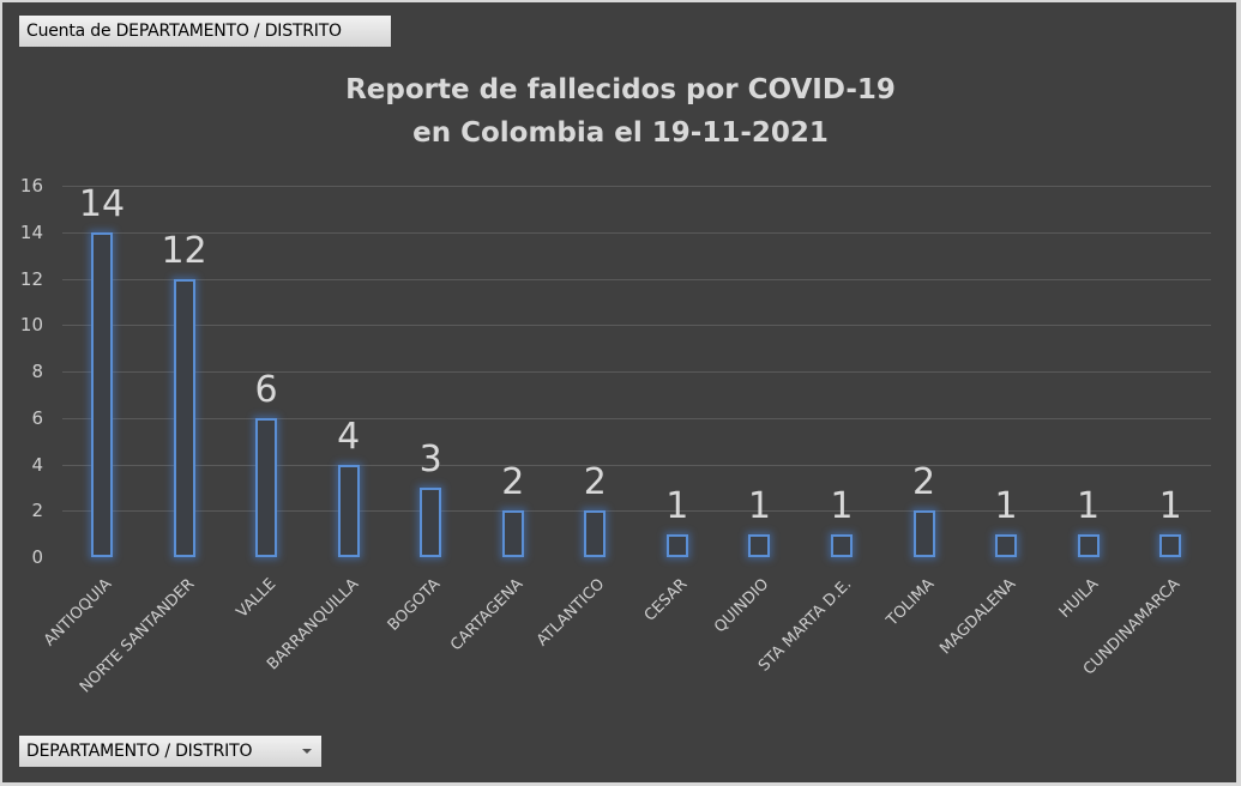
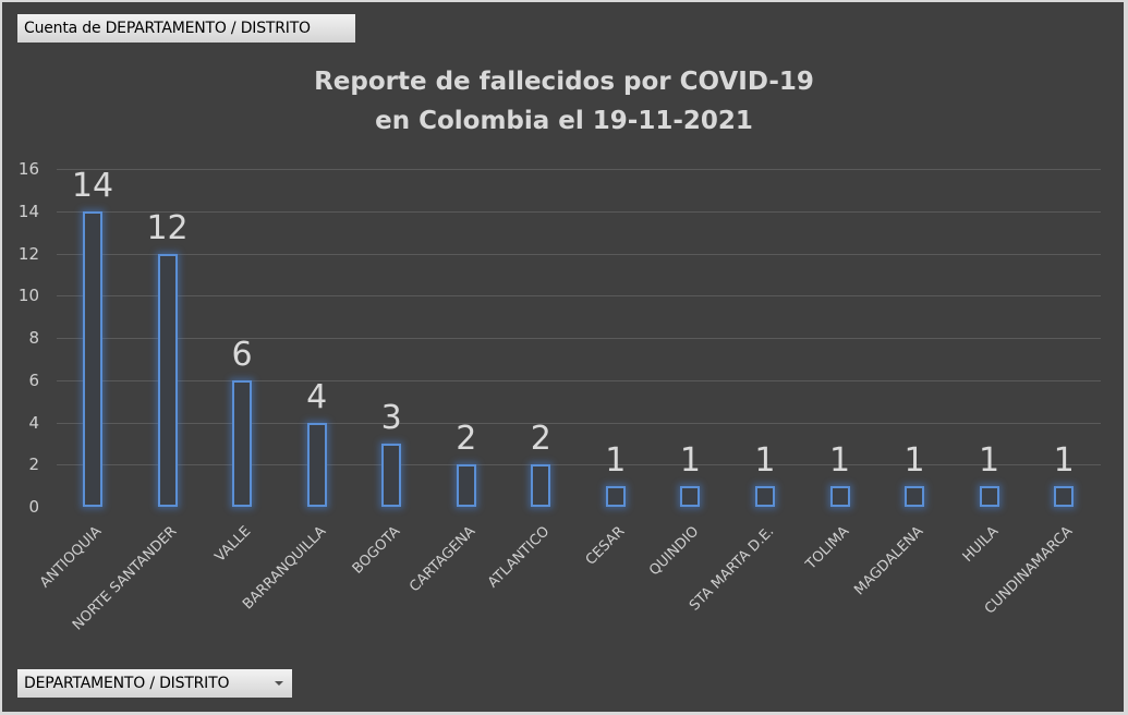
TOLIMA: 2 -> 1
